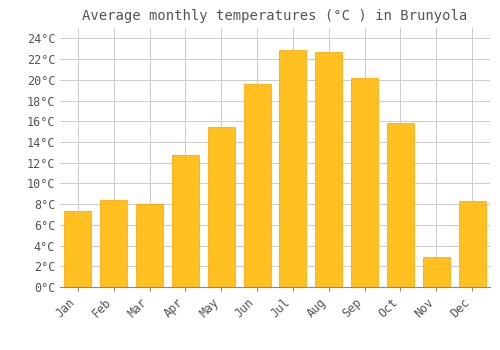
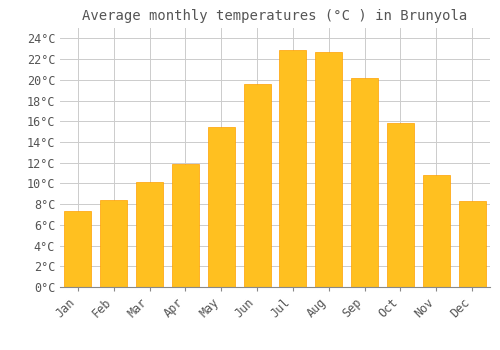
Mar: 8.0°C -> 10.1°C
Apr: 12.7°C -> 11.9°C
Nov: 2.9°C -> 10.8°C
